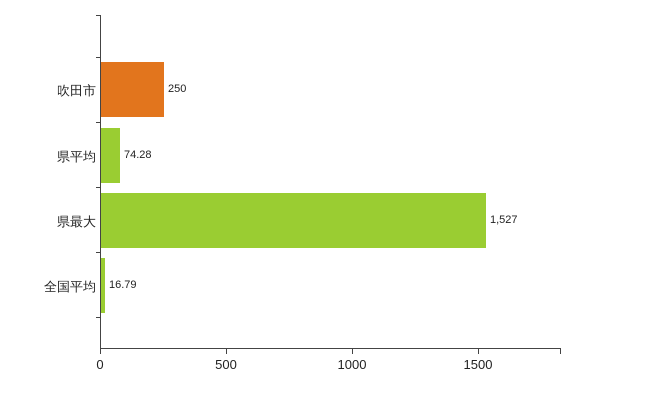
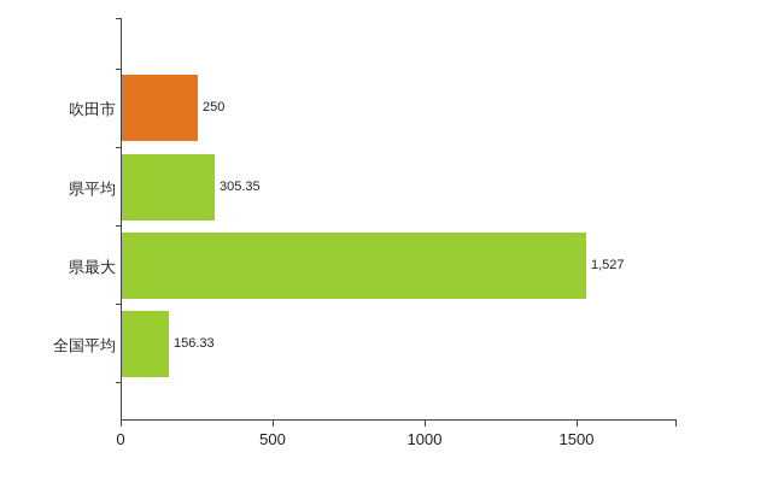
県平均: 74.28 -> 305.35
全国平均: 16.79 -> 156.33
